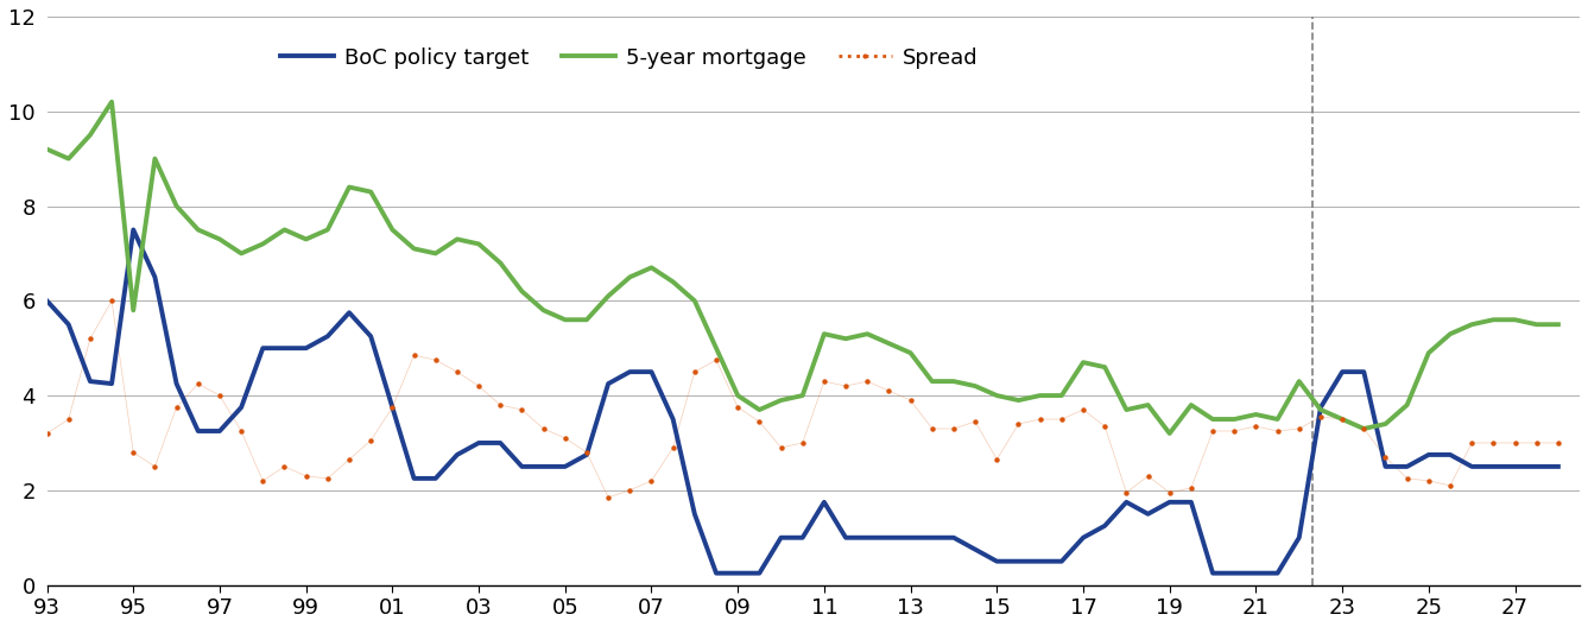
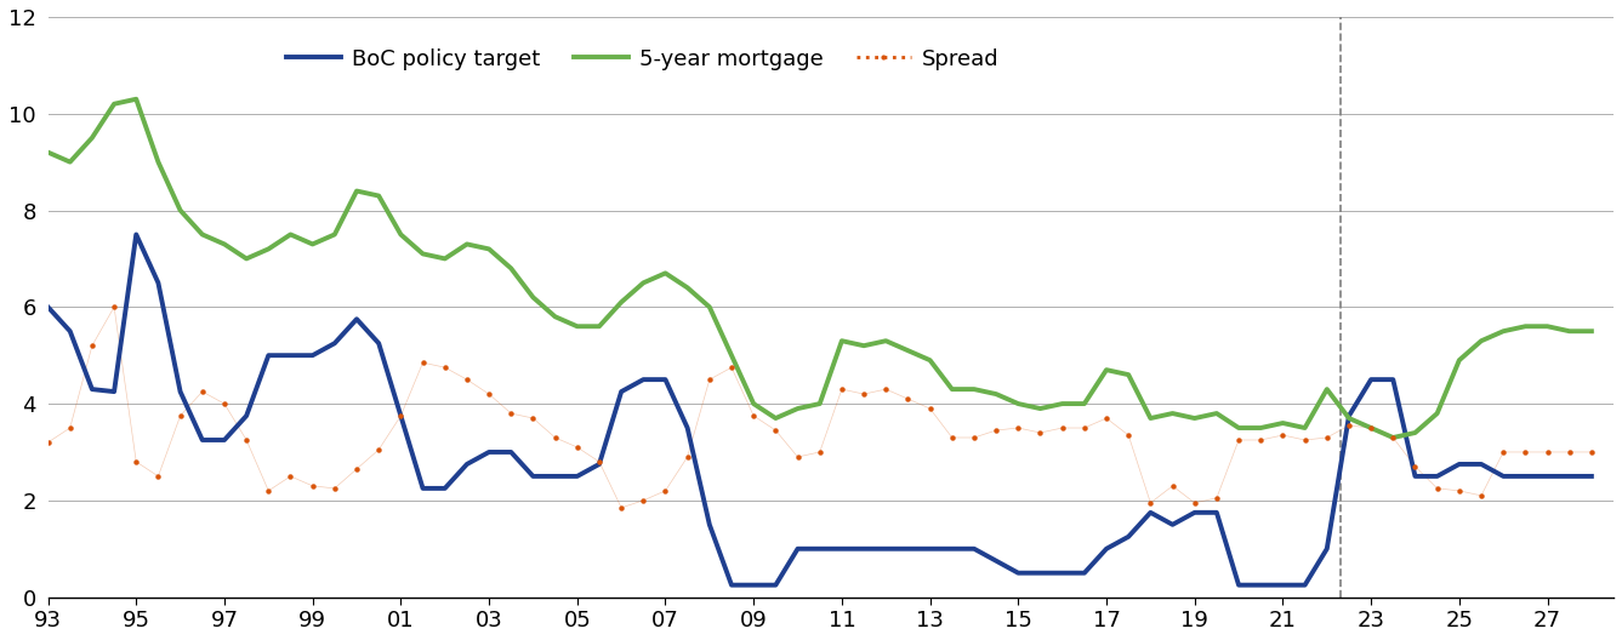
5-year mortgage/95: 5.8 -> 10.3
BoC policy target/11: 1.75 -> 1.00
Spread/15: 2.65 -> 3.50
5-year mortgage/19: 3.2 -> 3.7
